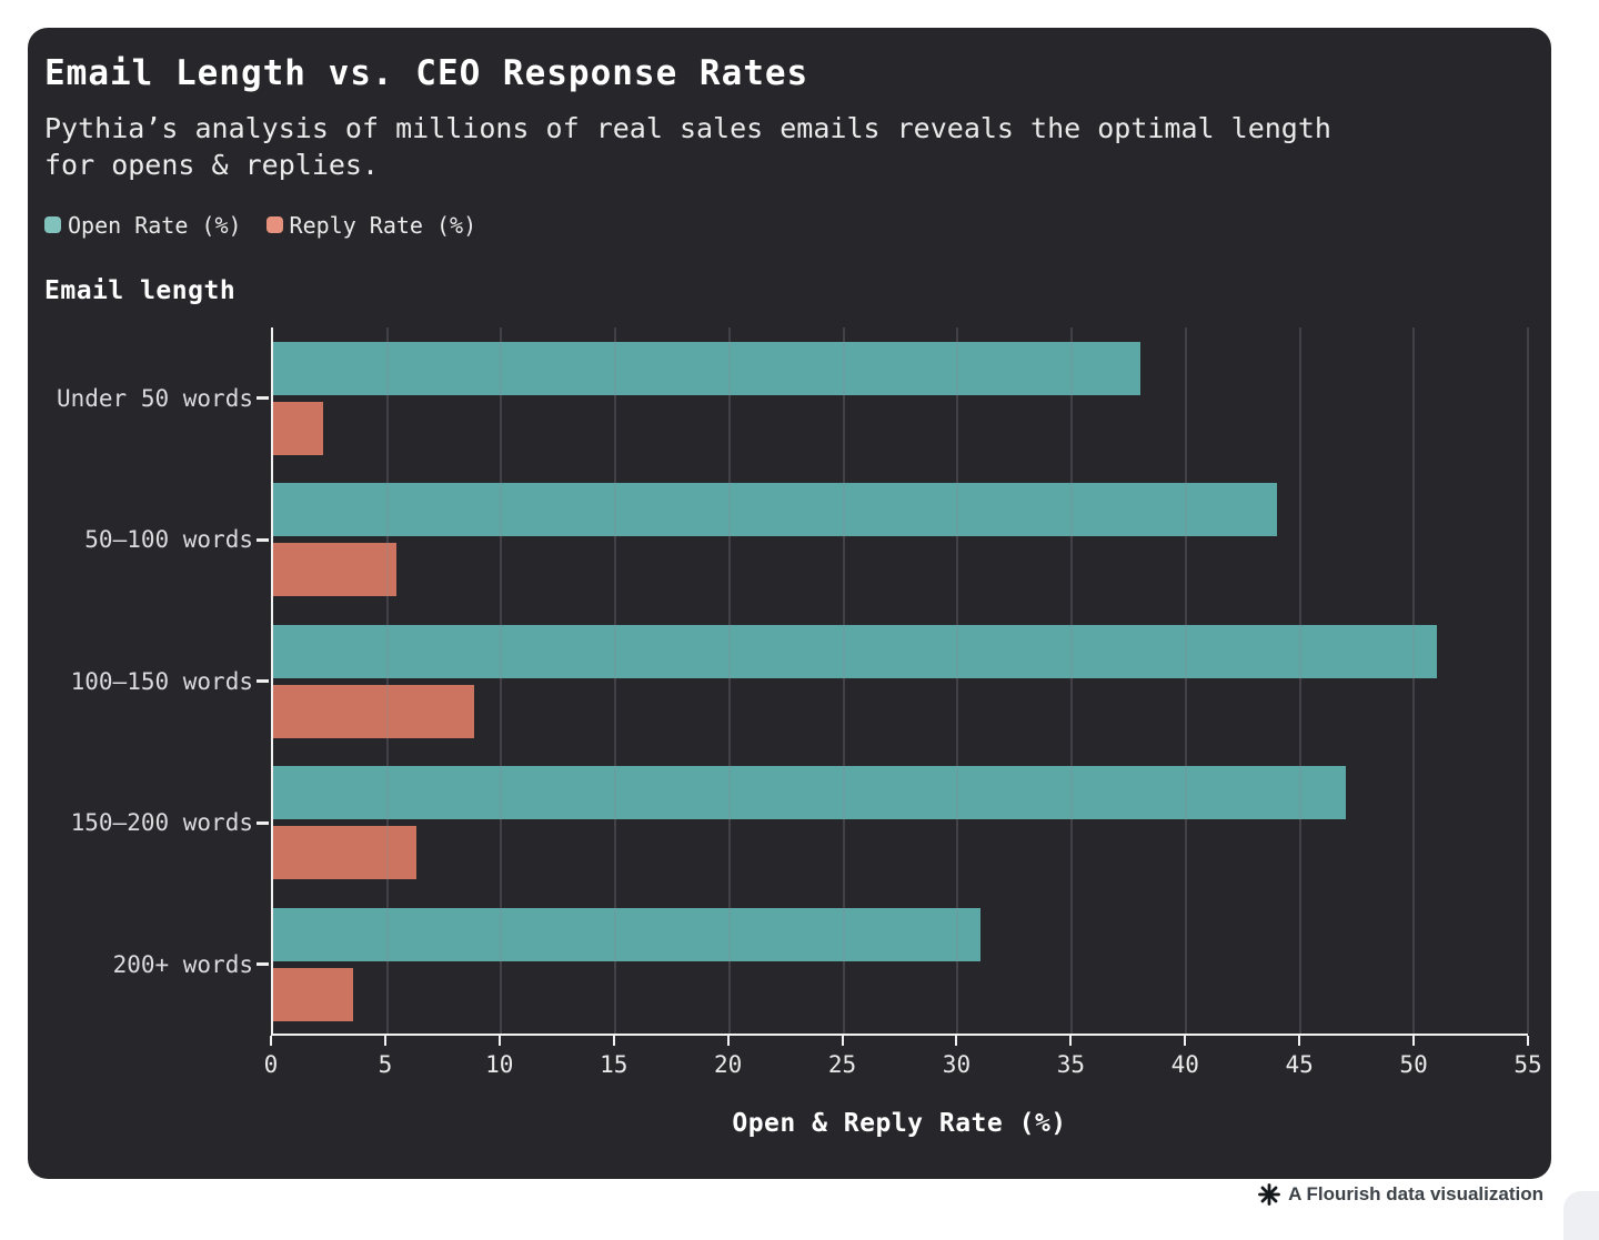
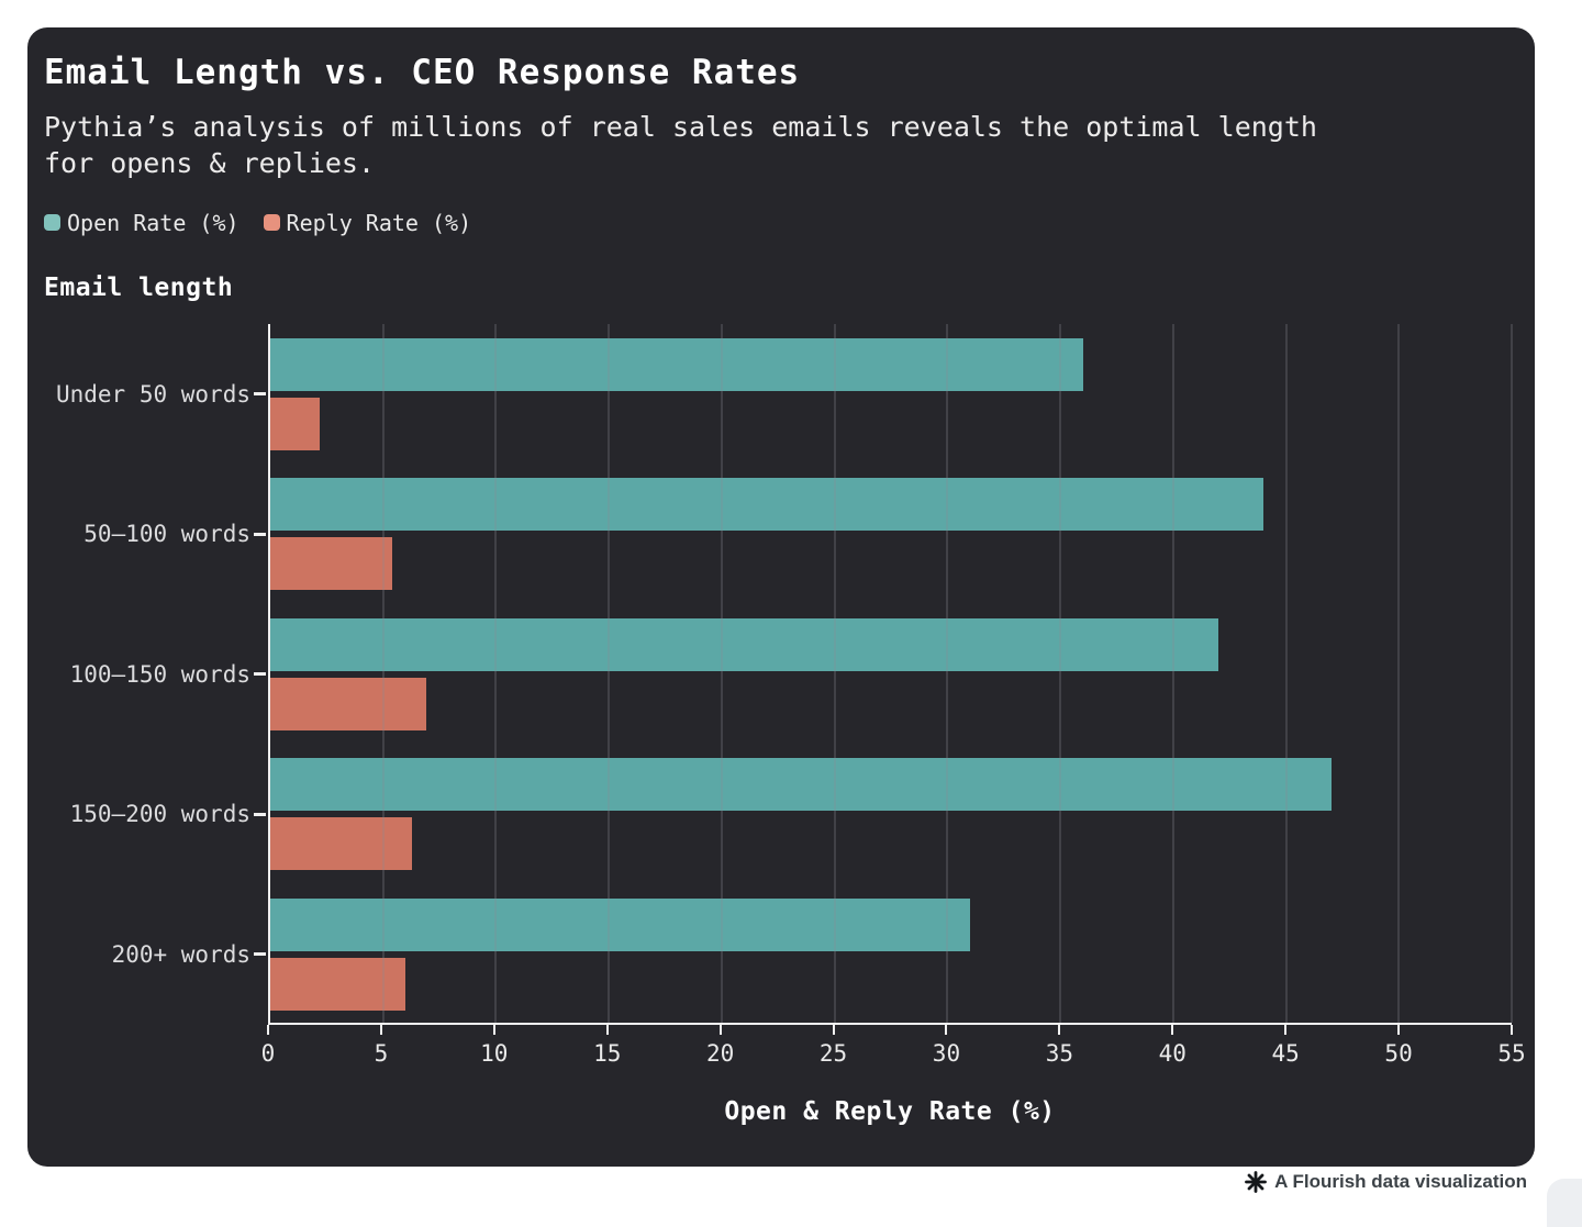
Open Rate (%)/Under 50 words: 38 -> 36
Open Rate (%)/100–150 words: 51 -> 42
Reply Rate (%)/100–150 words: 8.8 -> 6.9
Reply Rate (%)/200+ words: 3.5 -> 6.0
